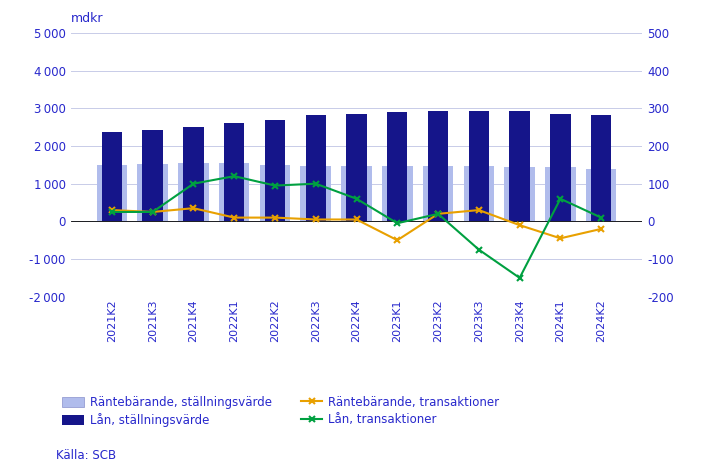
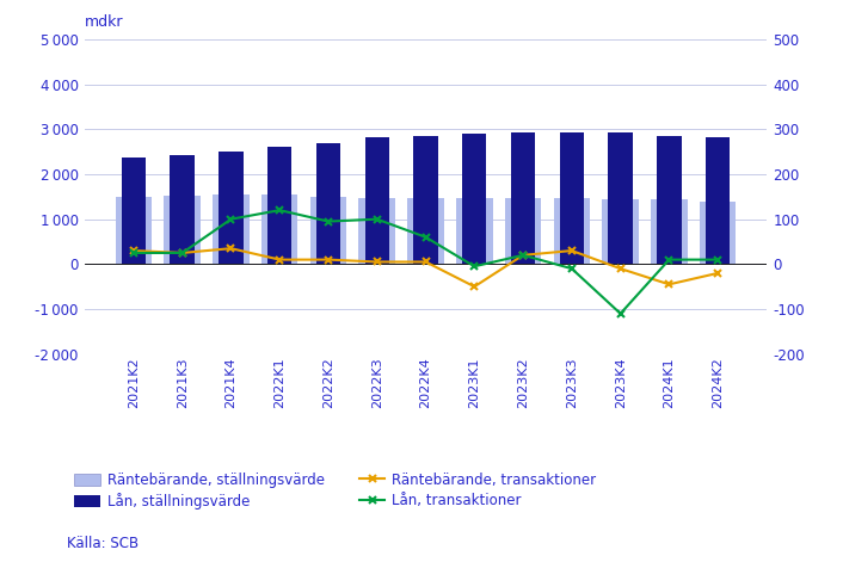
Lån, transaktioner/2023K3: -75 -> -10
Lån, transaktioner/2023K4: -150 -> -110
Lån, transaktioner/2024K1: 60 -> 10
